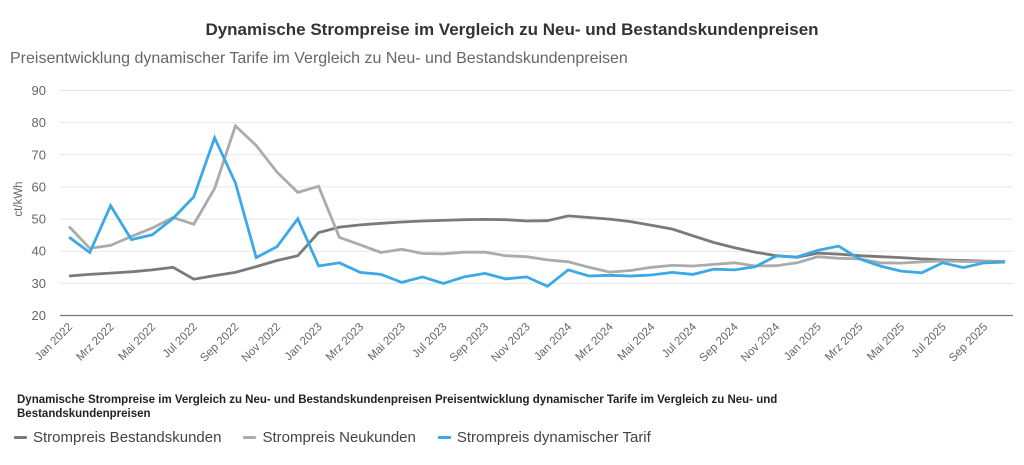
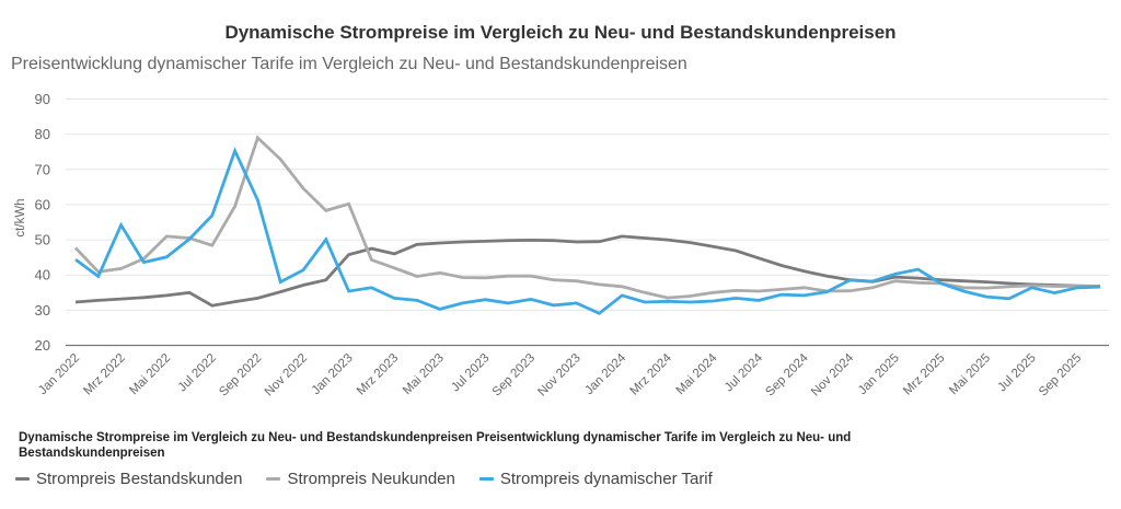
Strompreis Neukunden/Mai 2022: 47 -> 51
Strompreis Bestandskunden/Mrz 2023: 48 -> 46
Strompreis dynamischer Tarif/Jul 2023: 30 -> 33
